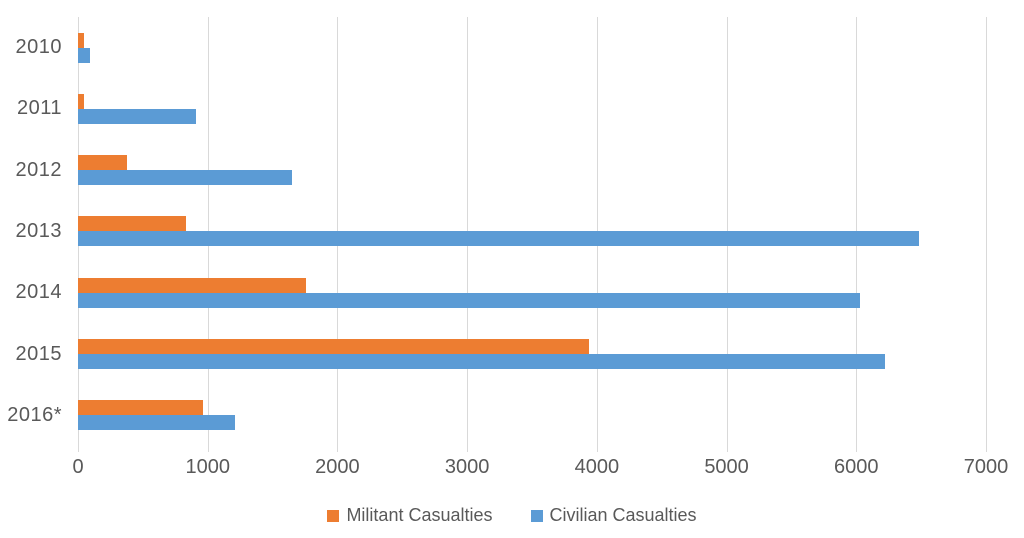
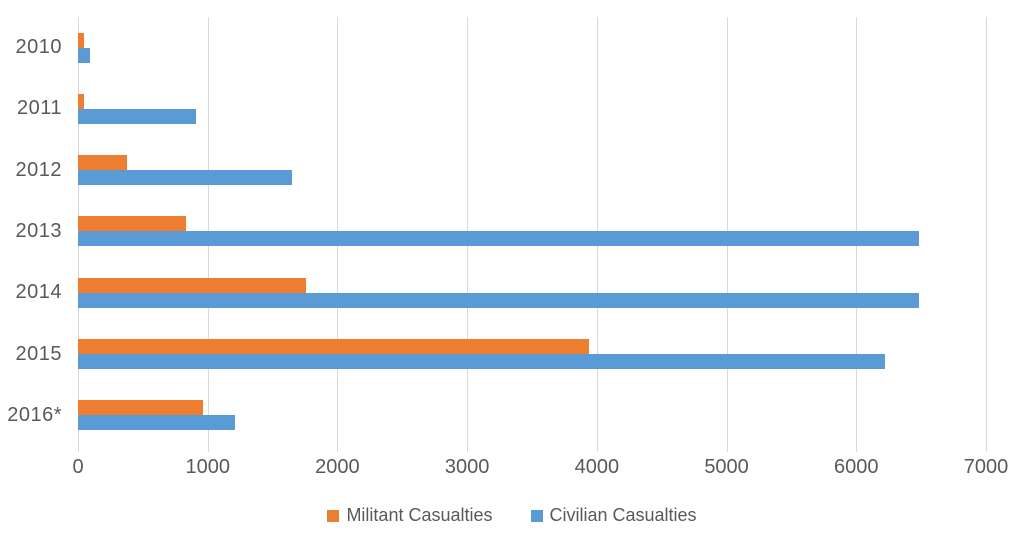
Civilian Casualties/2014: 6030 -> 6480
